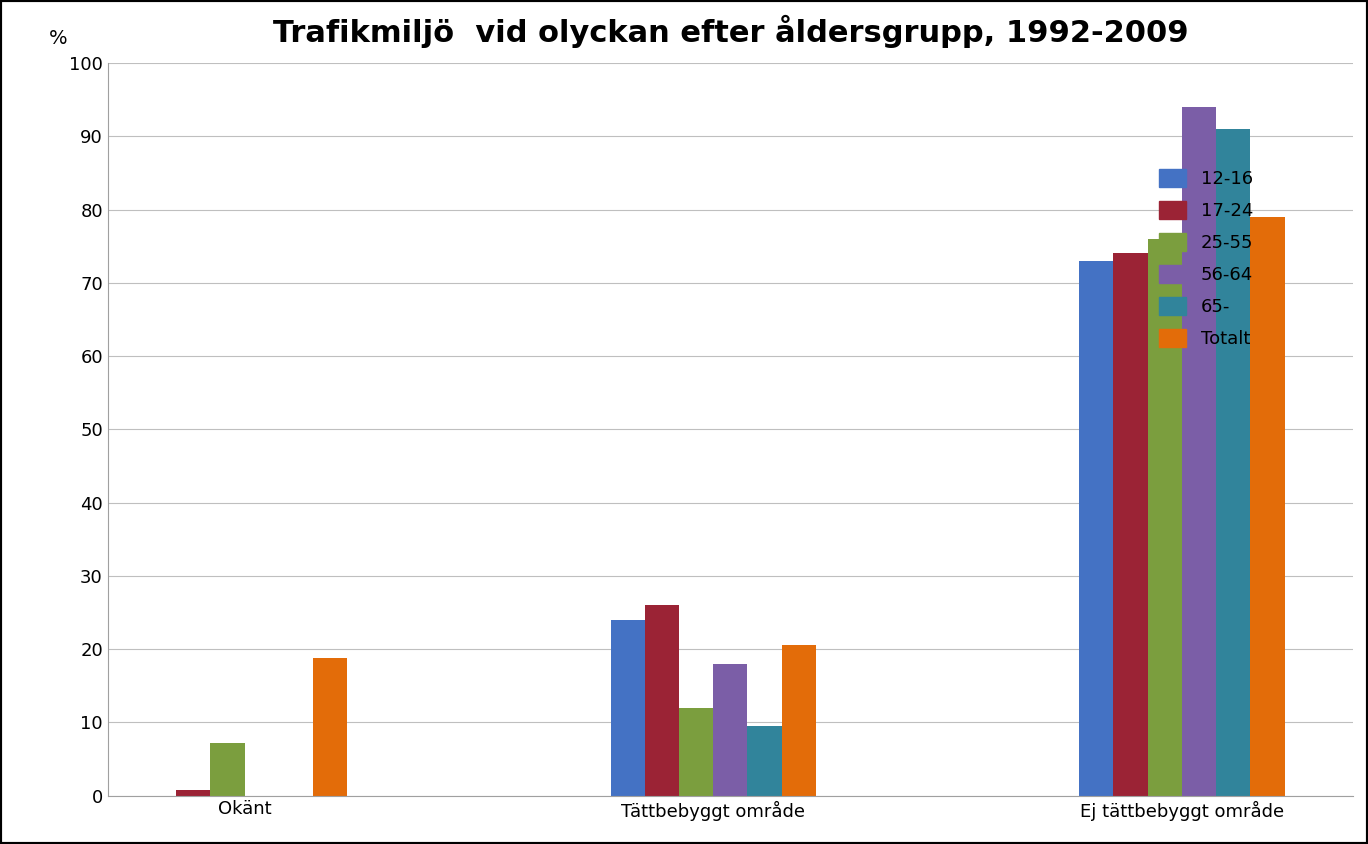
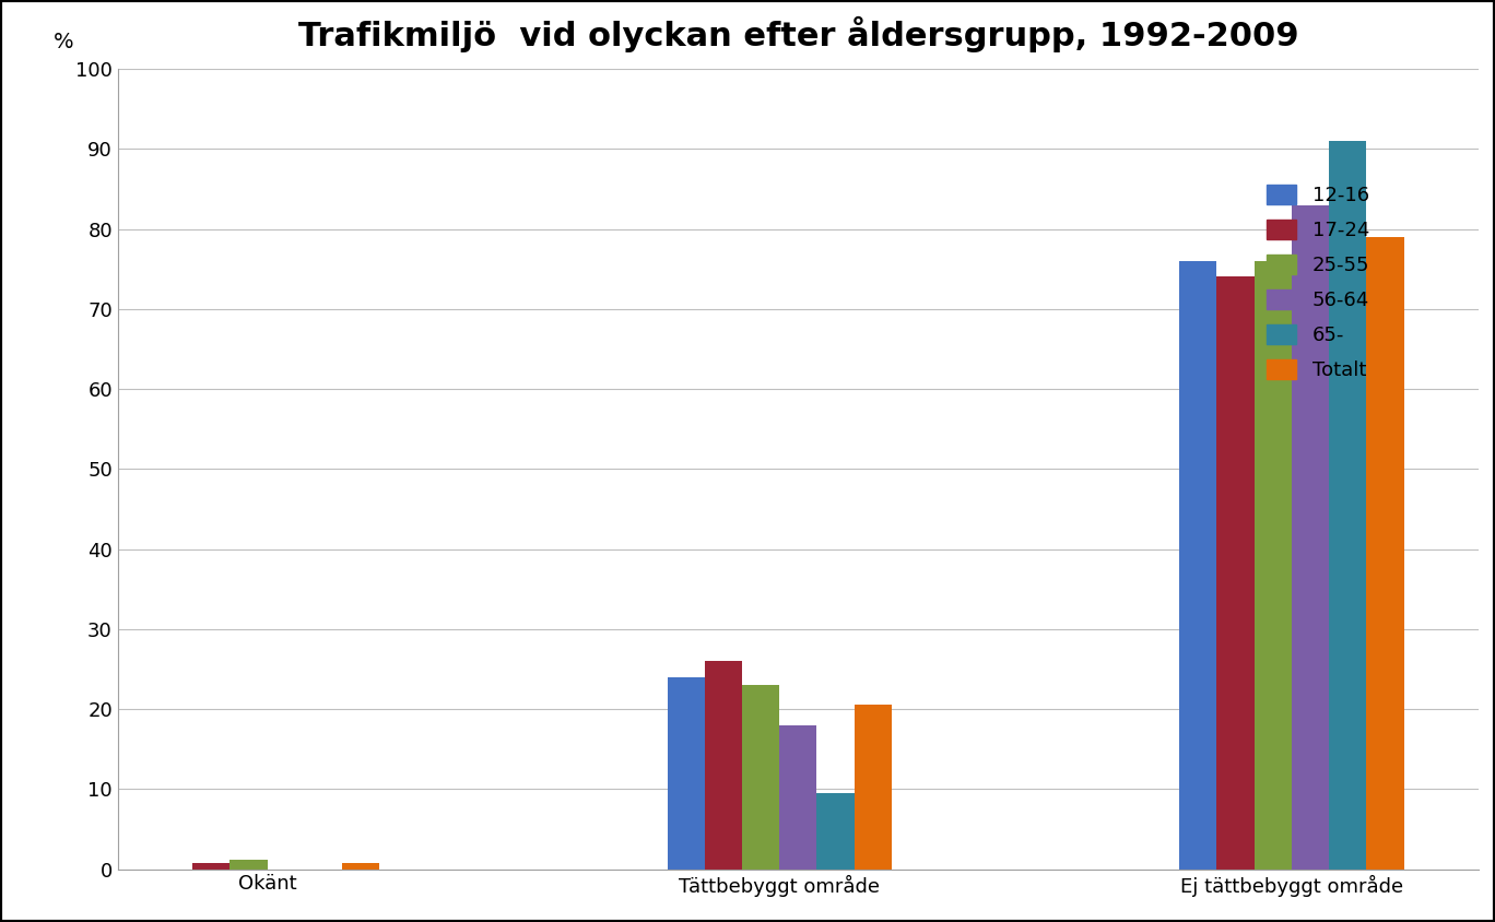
25-55/Okänt: 7.2 -> 1.2
Totalt/Okänt: 18.8 -> 0.8
25-55/Tättbebyggt område: 12.0 -> 23.0
12-16/Ej tättbebyggt område: 73 -> 76
56-64/Ej tättbebyggt område: 94 -> 83
